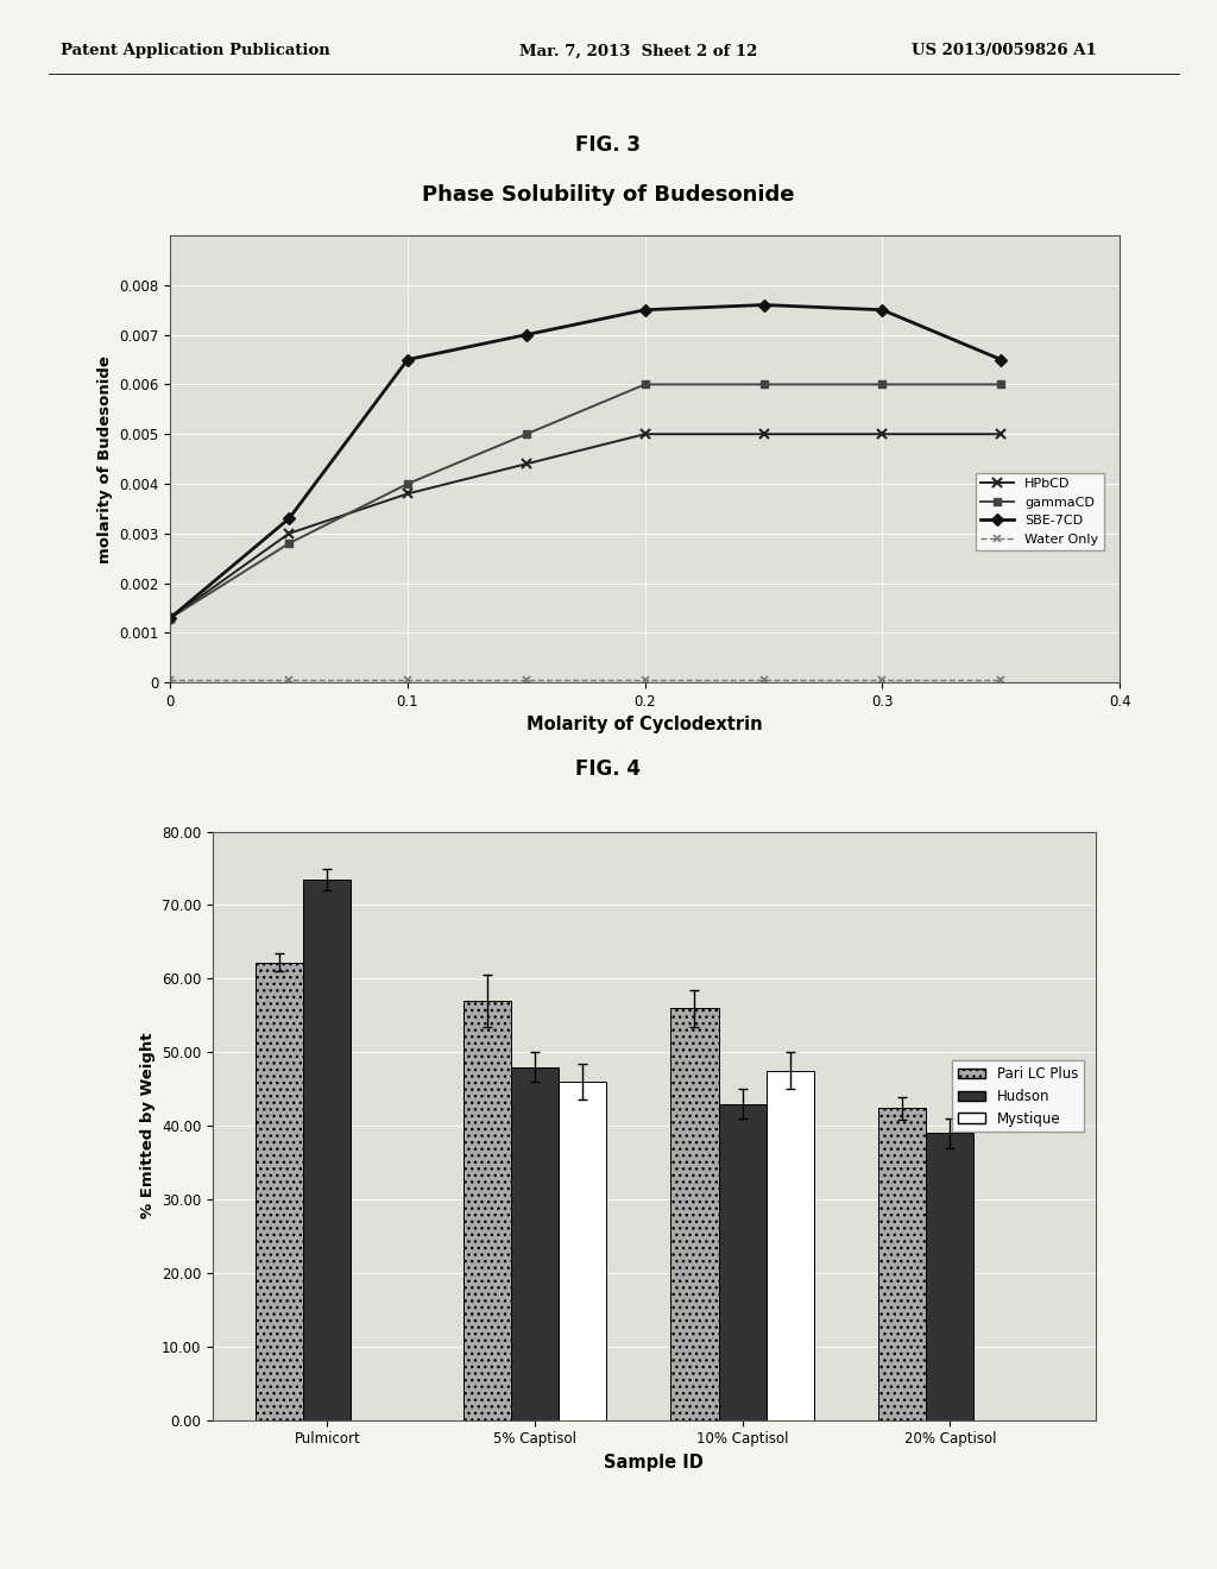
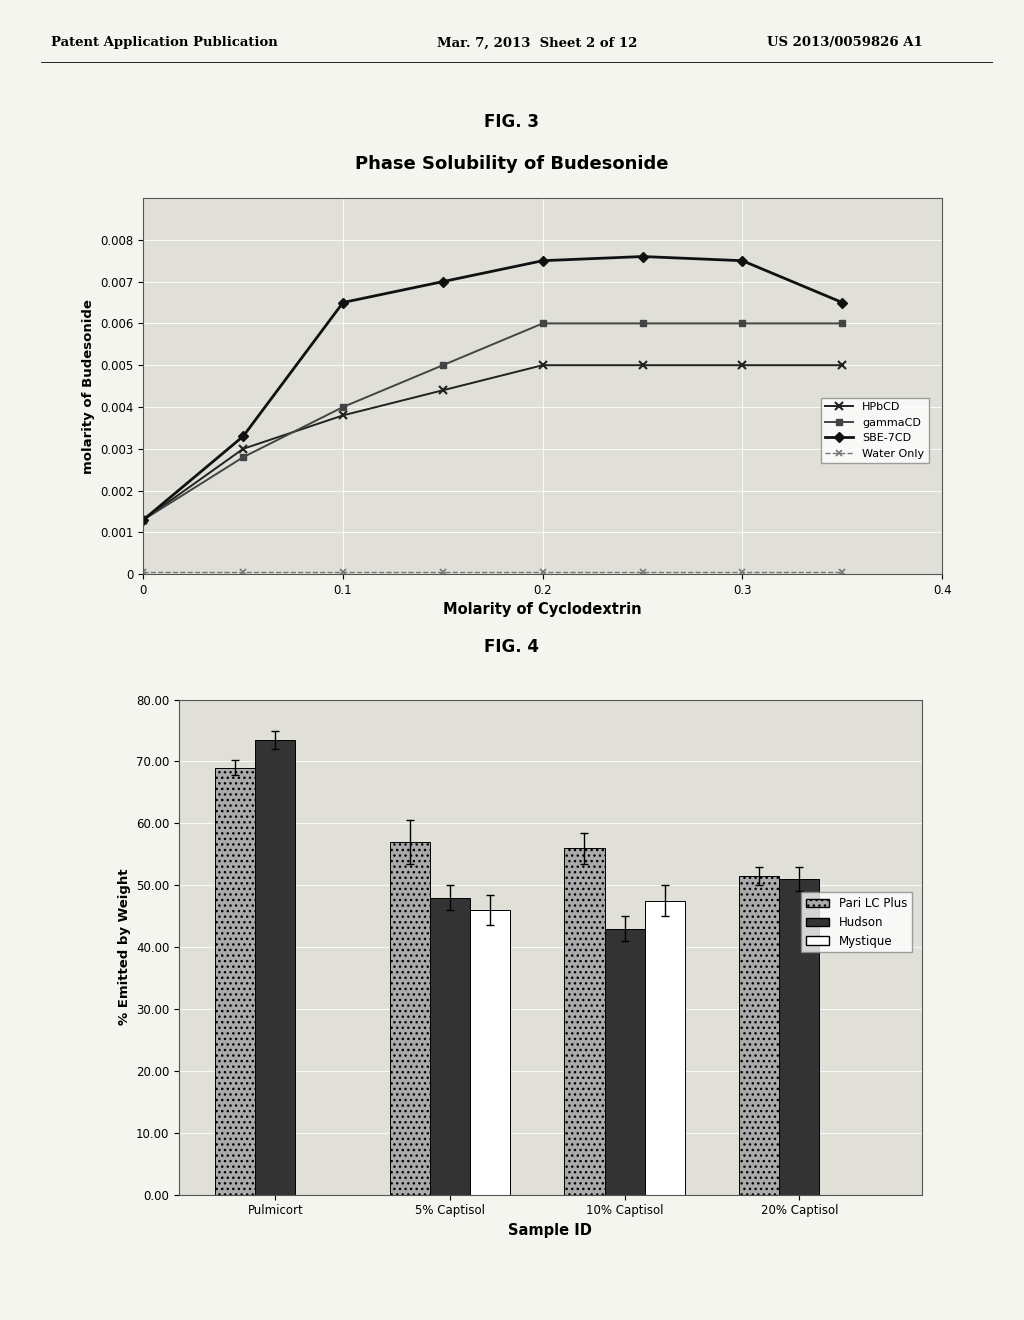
Pari LC Plus/Pulmicort: 62.2 -> 69.0
Pari LC Plus/20% Captisol: 42.4 -> 51.5
Hudson/20% Captisol: 39.0 -> 51.0
